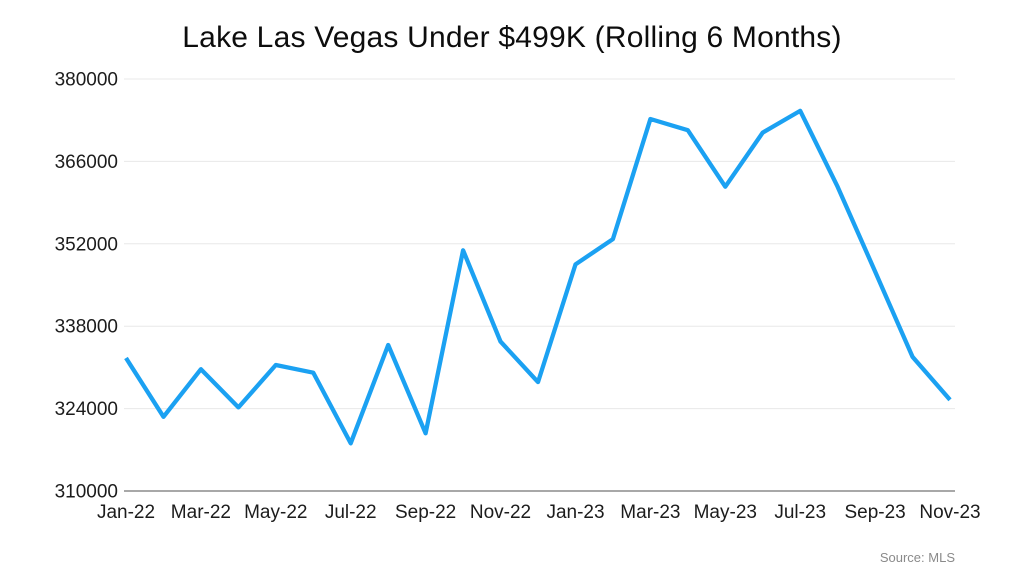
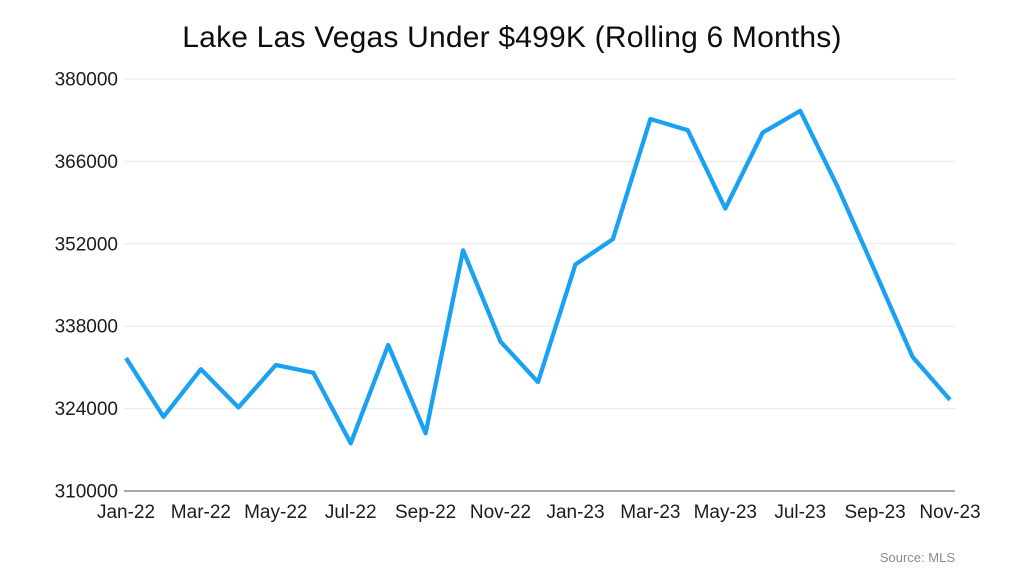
May-23: 362000 -> 358000
